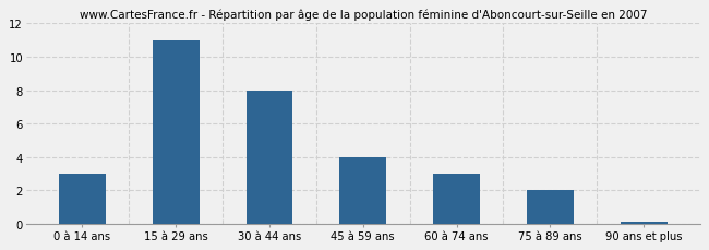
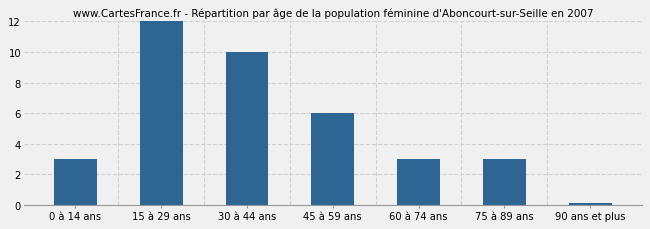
15 à 29 ans: 11.0 -> 12.0
30 à 44 ans: 8.0 -> 10.0
45 à 59 ans: 4.0 -> 6.0
75 à 89 ans: 2.0 -> 3.0
